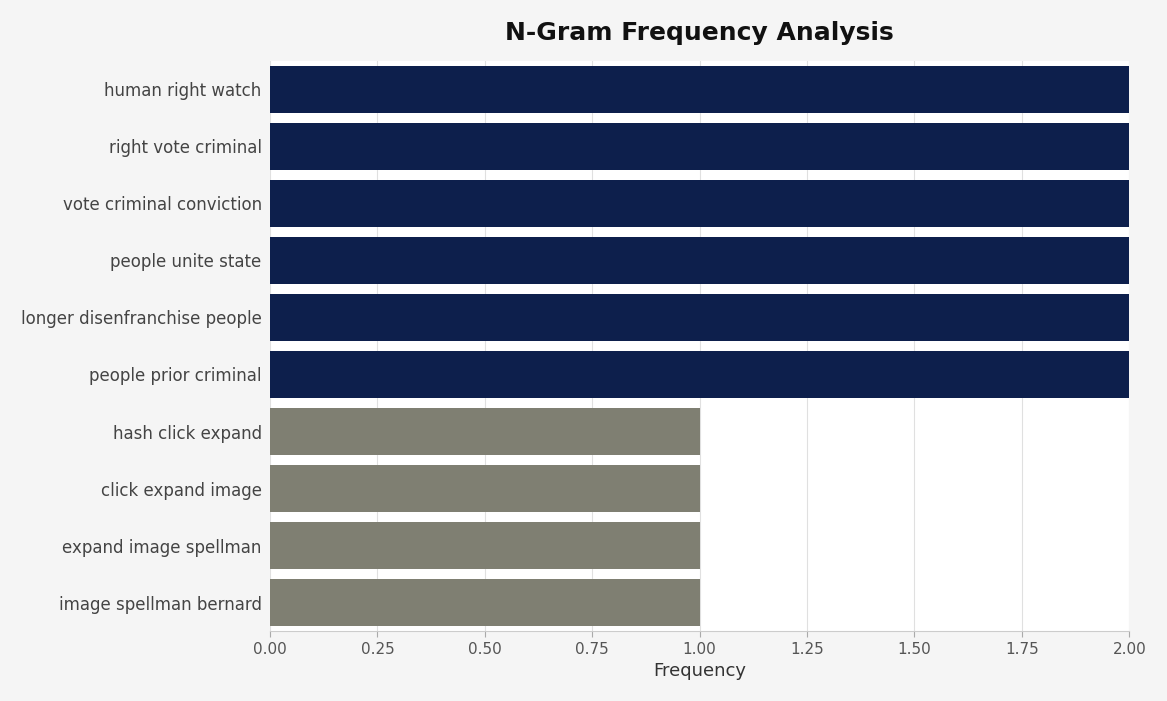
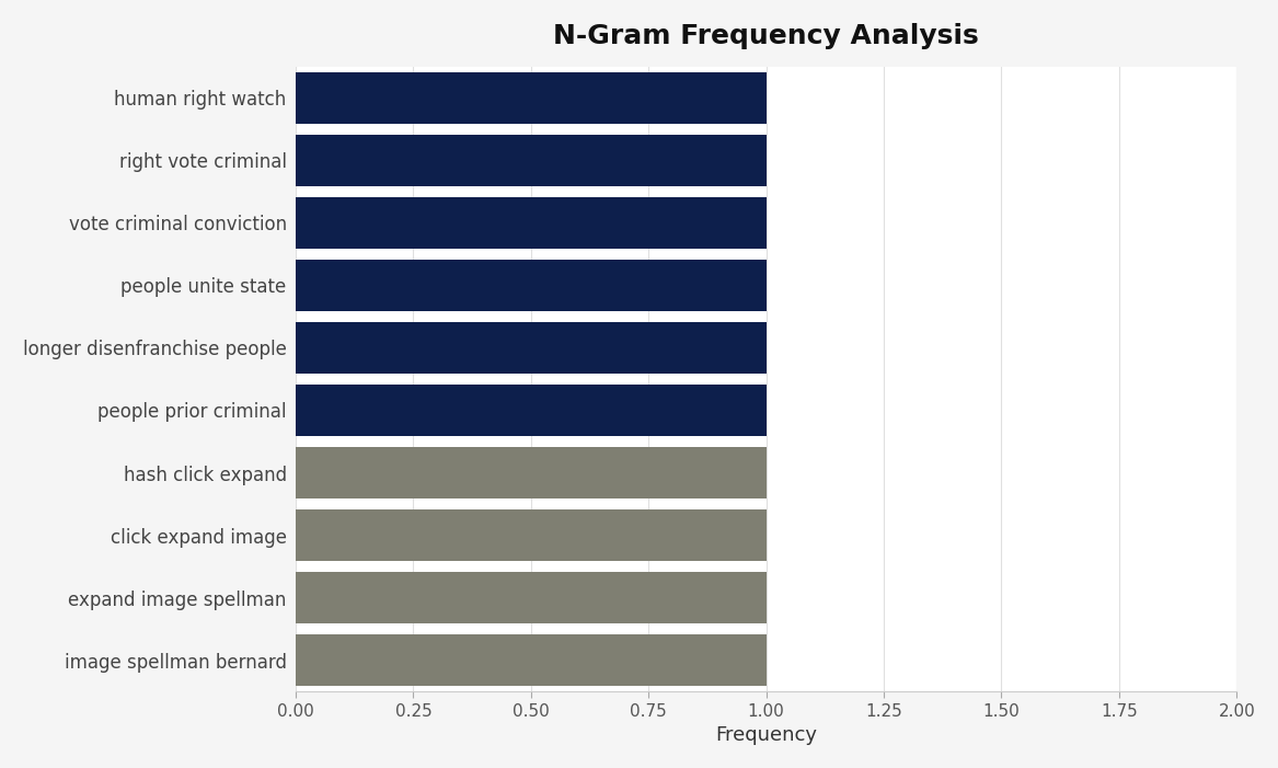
human right watch: 2 -> 1
right vote criminal: 2 -> 1
vote criminal conviction: 2 -> 1
people unite state: 2 -> 1
longer disenfranchise people: 2 -> 1
people prior criminal: 2 -> 1
